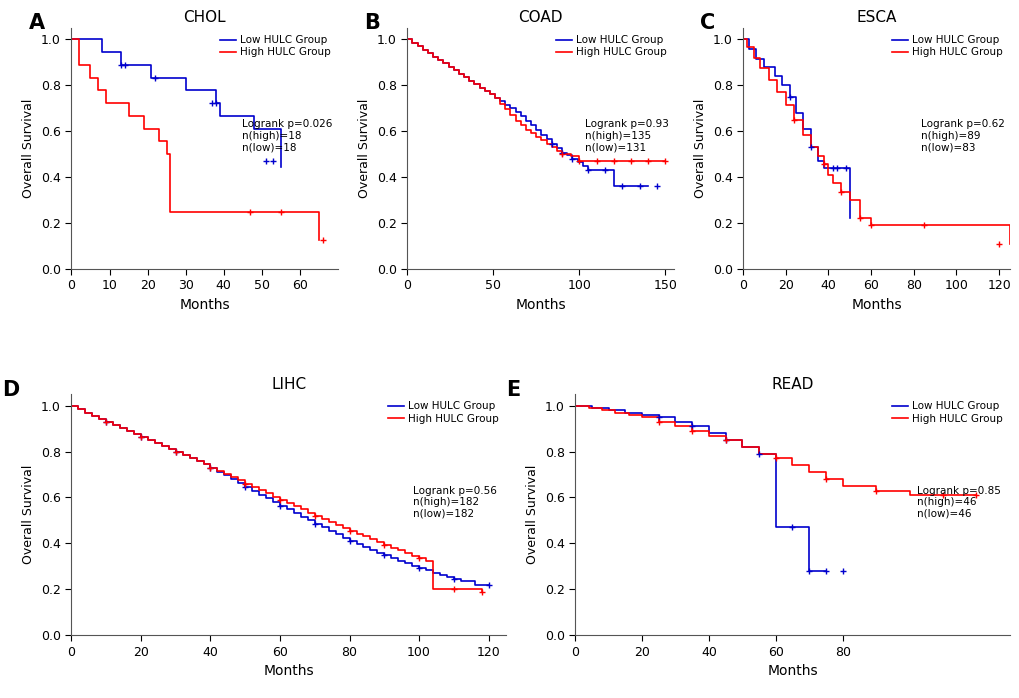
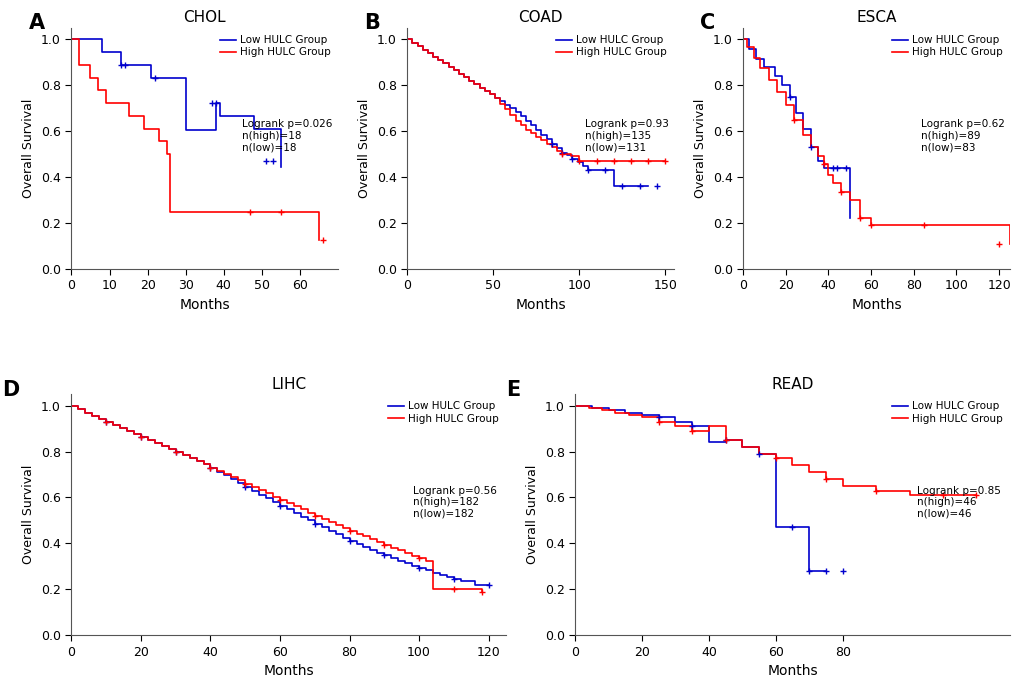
CHOL/Low HULC Group/30: 0.778 -> 0.605
READ/Low HULC Group/40: 0.88 -> 0.84
READ/High HULC Group/40: 0.87 -> 0.91
